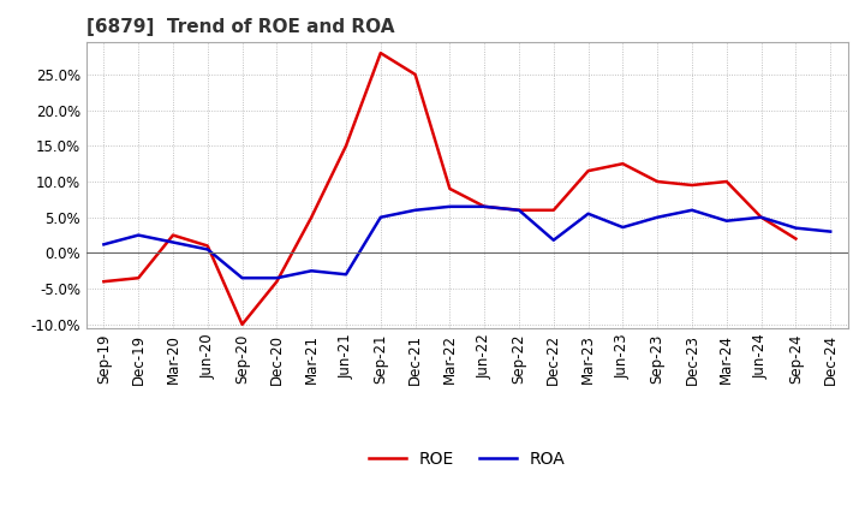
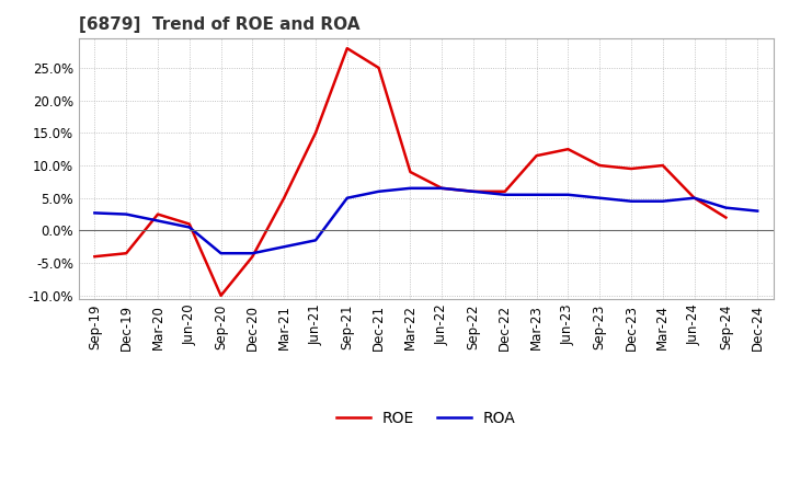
ROA/Sep-19: 1.2% -> 2.7%
ROA/Jun-21: -3.0% -> -1.5%
ROA/Dec-22: 1.8% -> 5.5%
ROA/Jun-23: 3.6% -> 5.5%
ROA/Dec-23: 6.0% -> 4.5%
